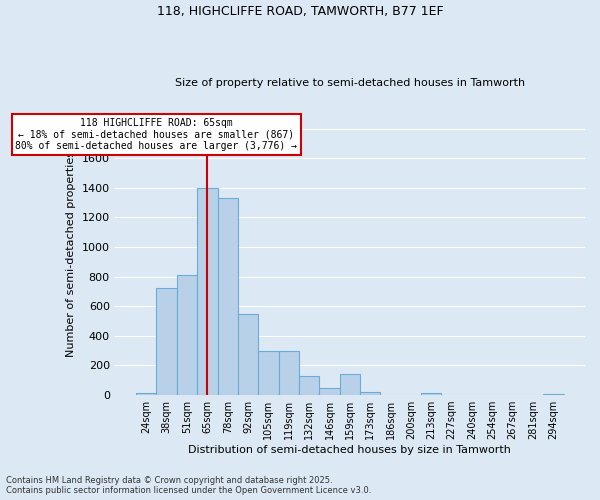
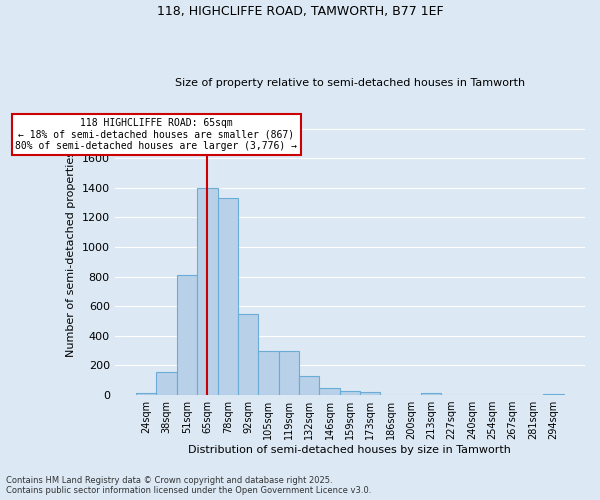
38sqm: 720 -> 160
159sqm: 140 -> 30
